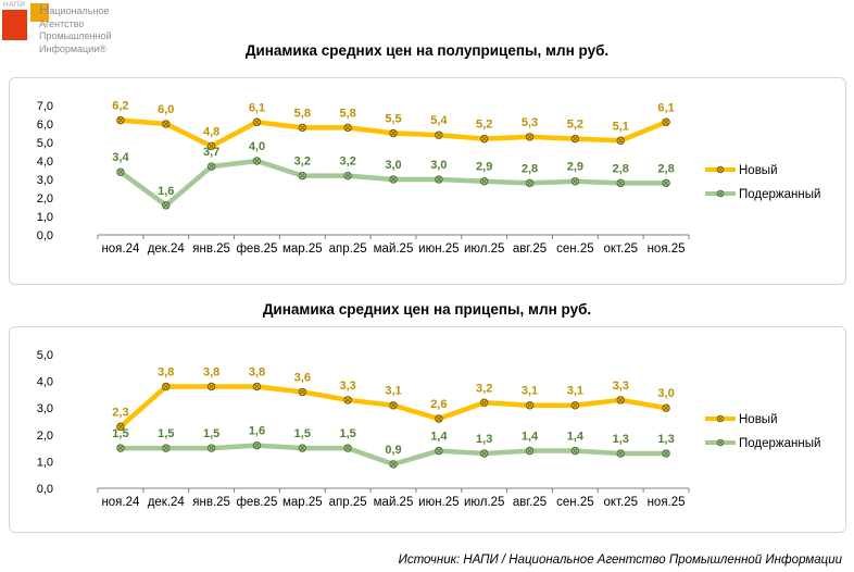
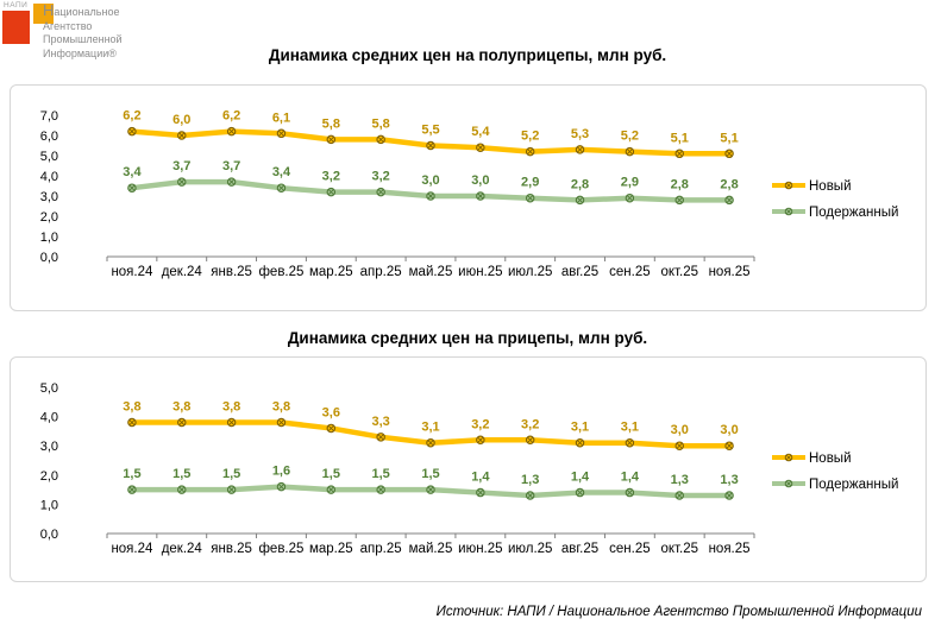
Динамика средних цен на полуприцепы, млн руб./Подержанный/дек.24: 1,6 -> 3,7
Динамика средних цен на полуприцепы, млн руб./Новый/янв.25: 4,8 -> 6,2
Динамика средних цен на полуприцепы, млн руб./Подержанный/фев.25: 4,0 -> 3,4
Динамика средних цен на полуприцепы, млн руб./Новый/ноя.25: 6,1 -> 5,1
Динамика средних цен на прицепы, млн руб./Новый/ноя.24: 2,3 -> 3,8
Динамика средних цен на прицепы, млн руб./Подержанный/май.25: 0,9 -> 1,5
Динамика средних цен на прицепы, млн руб./Новый/июн.25: 2,6 -> 3,2
Динамика средних цен на прицепы, млн руб./Новый/окт.25: 3,3 -> 3,0
